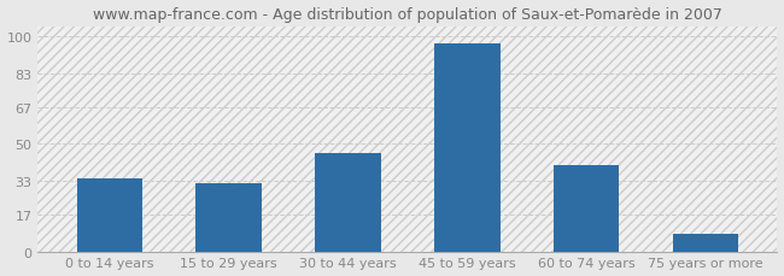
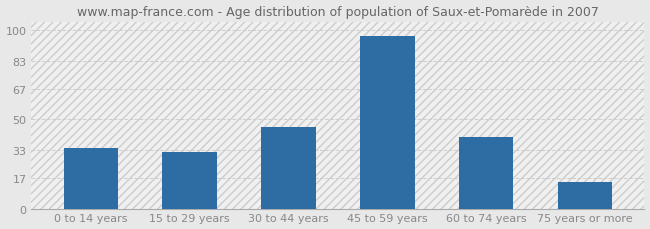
75 years or more: 8 -> 15
